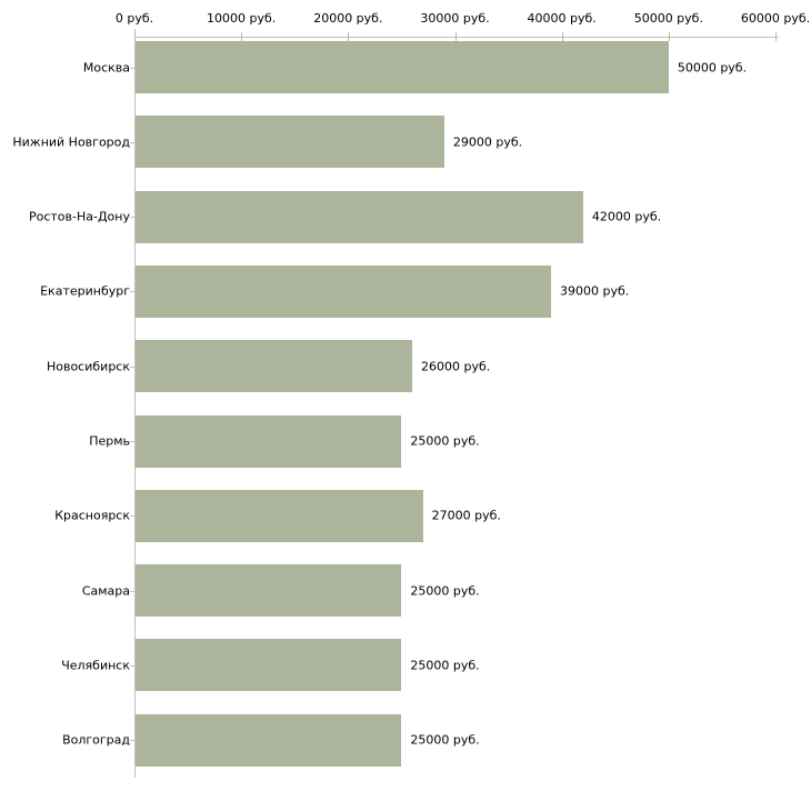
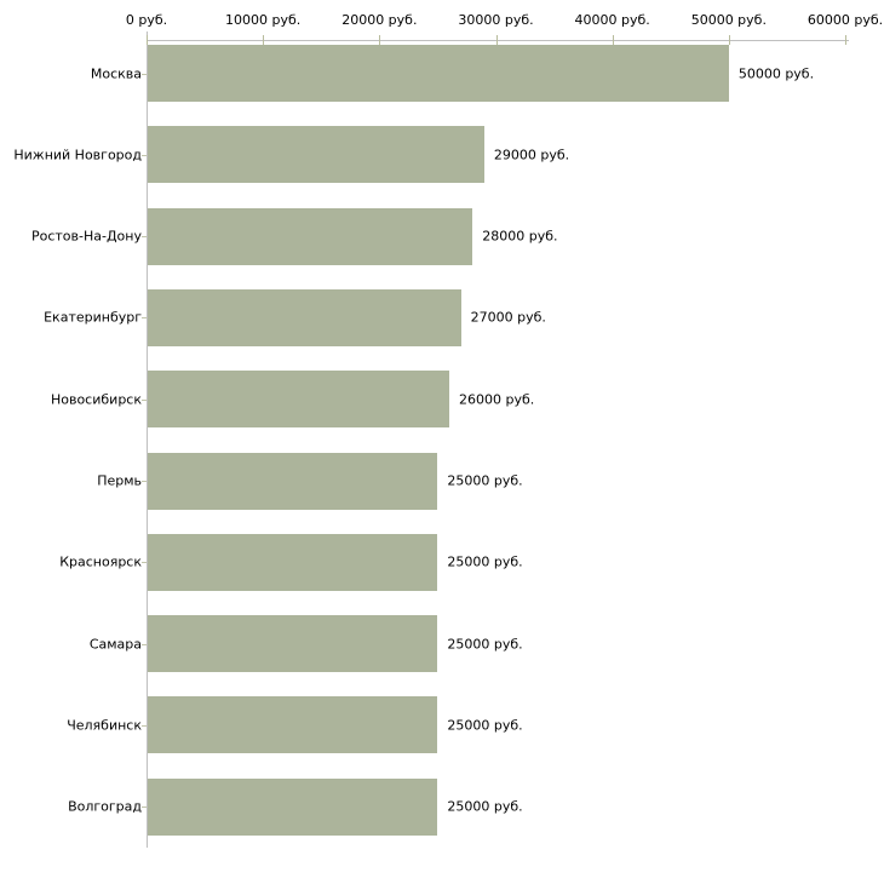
Ростов-На-Дону: 42000 -> 28000
Екатеринбург: 39000 -> 27000
Красноярск: 27000 -> 25000
